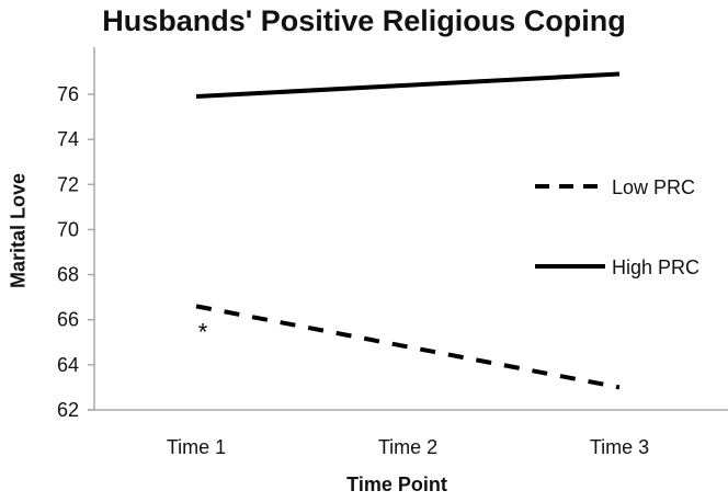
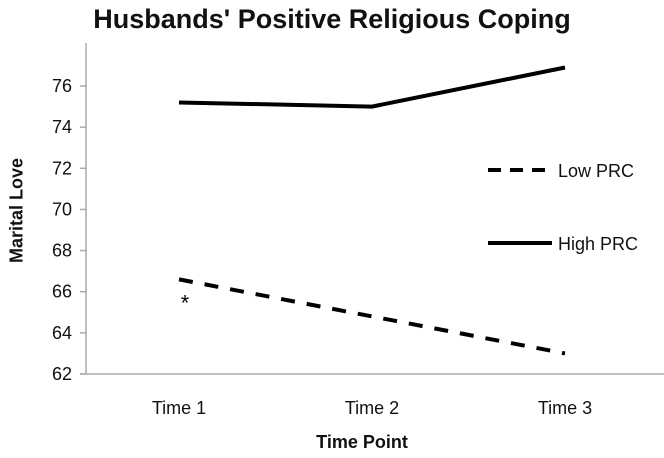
High PRC/Time 1: 75.9 -> 75.2
High PRC/Time 2: 76.4 -> 75.0
